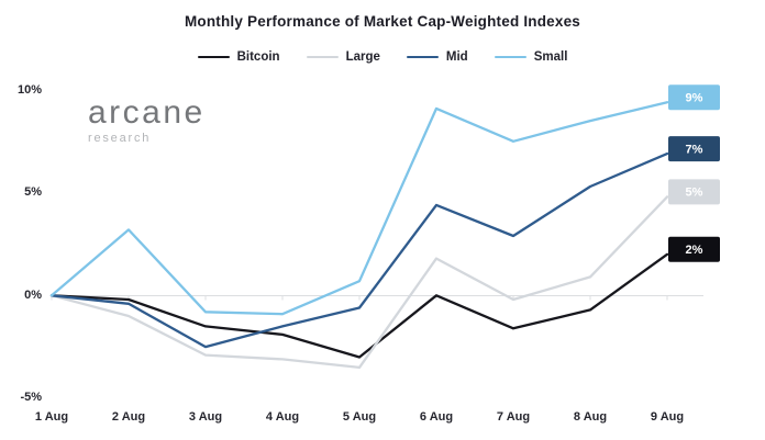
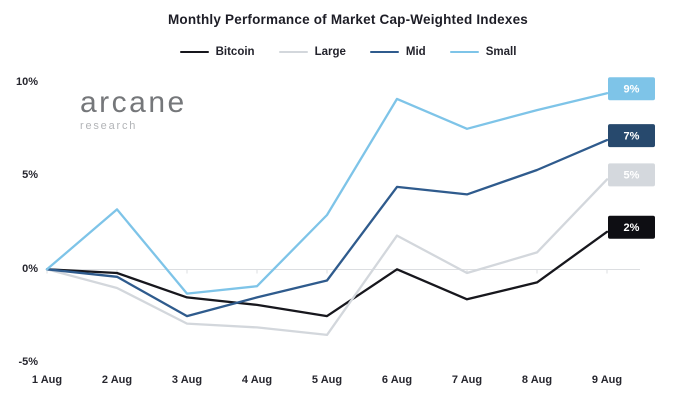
Small/3 Aug: -0.8% -> -1.3%
Bitcoin/5 Aug: -3.0% -> -2.5%
Small/5 Aug: 0.7% -> 2.9%
Mid/7 Aug: 2.9% -> 4.0%
